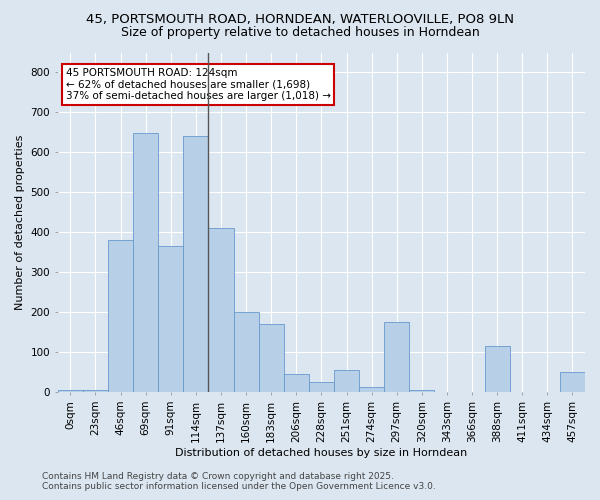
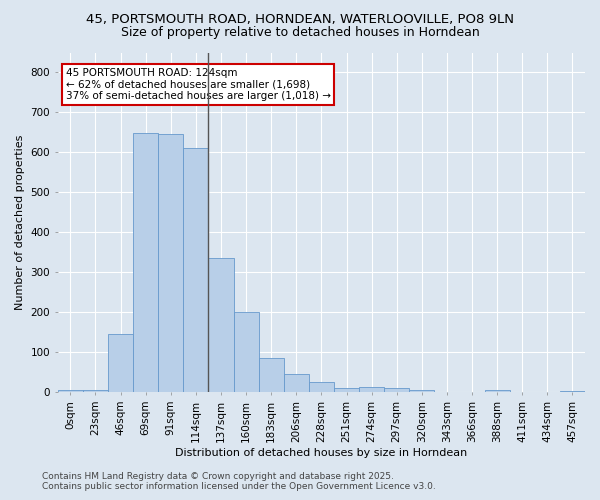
46sqm: 380 -> 145
91sqm: 365 -> 645
114sqm: 640 -> 610
137sqm: 410 -> 335
183sqm: 170 -> 85
251sqm: 55 -> 10
297sqm: 175 -> 10
388sqm: 115 -> 5
457sqm: 50 -> 3
